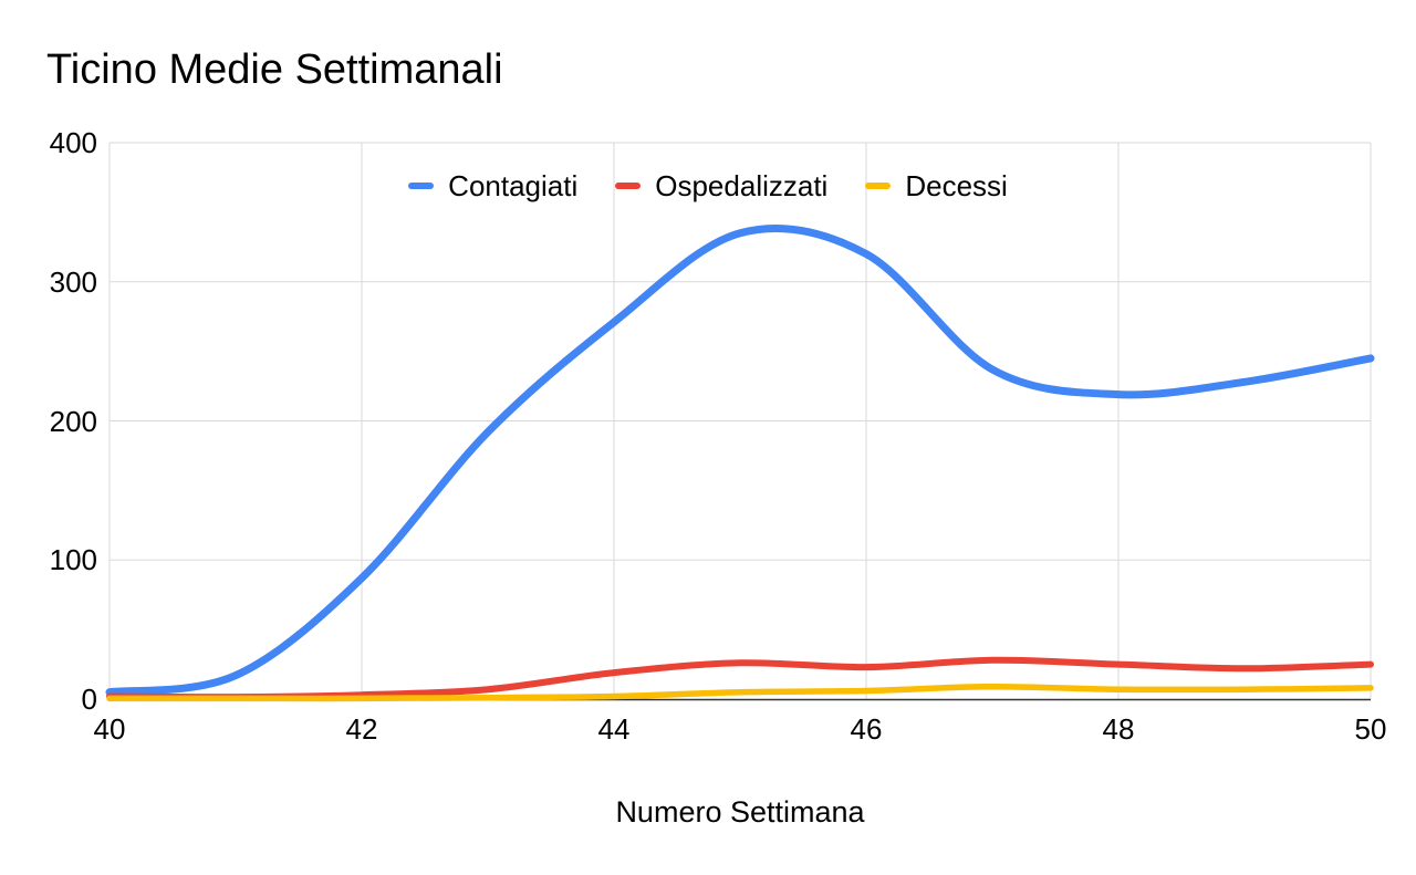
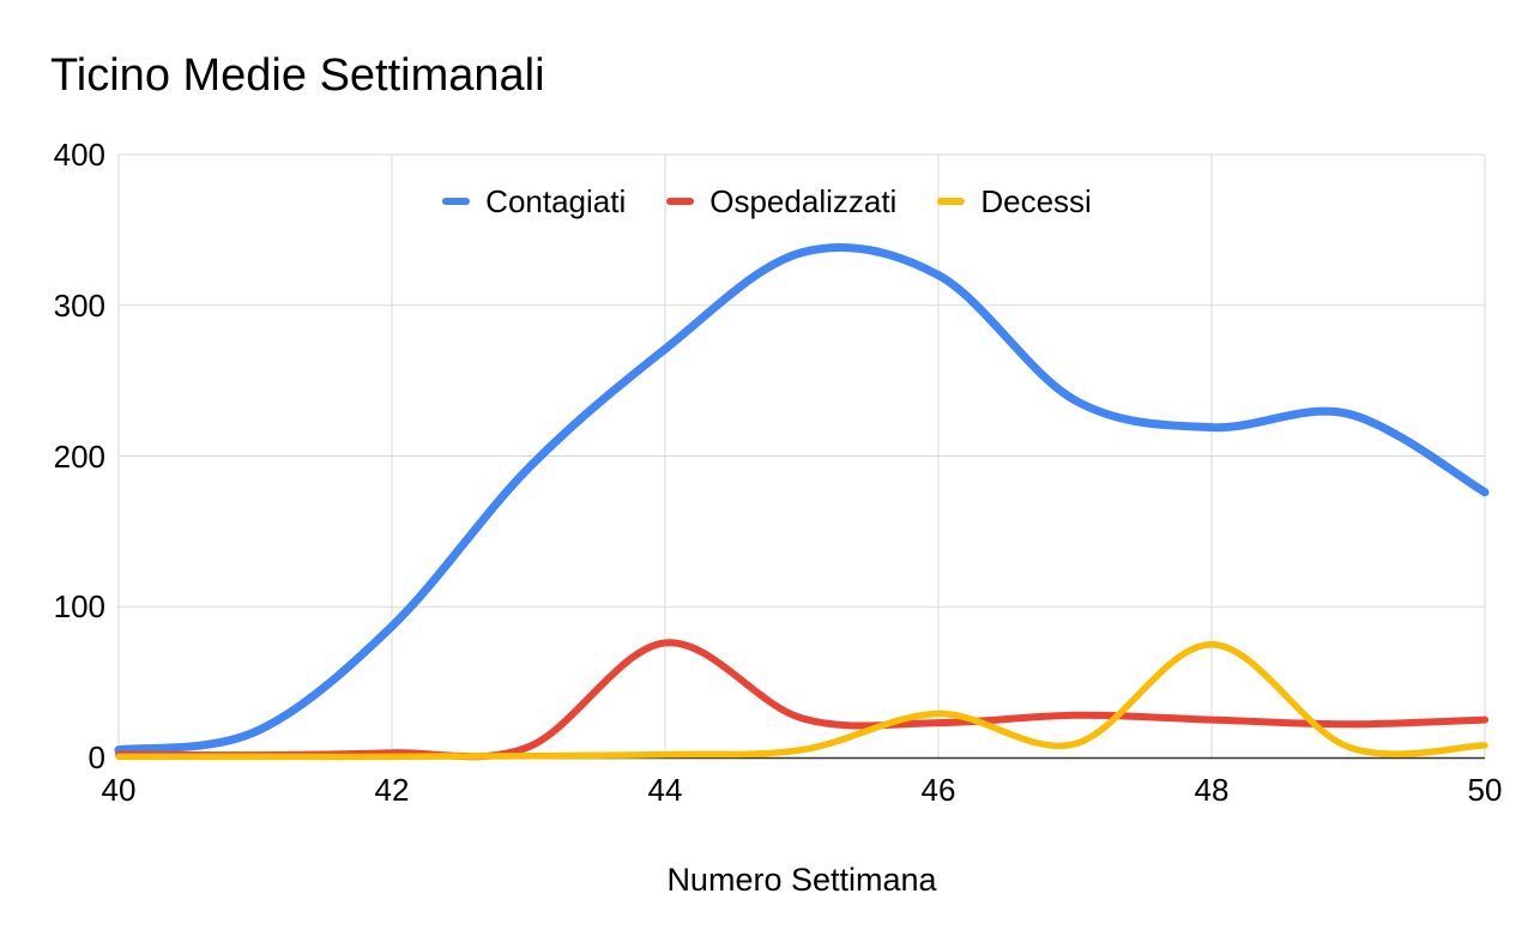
Ospedalizzati/44: 19 -> 76
Decessi/46: 6 -> 29
Decessi/48: 7 -> 75
Contagiati/50: 245 -> 176
